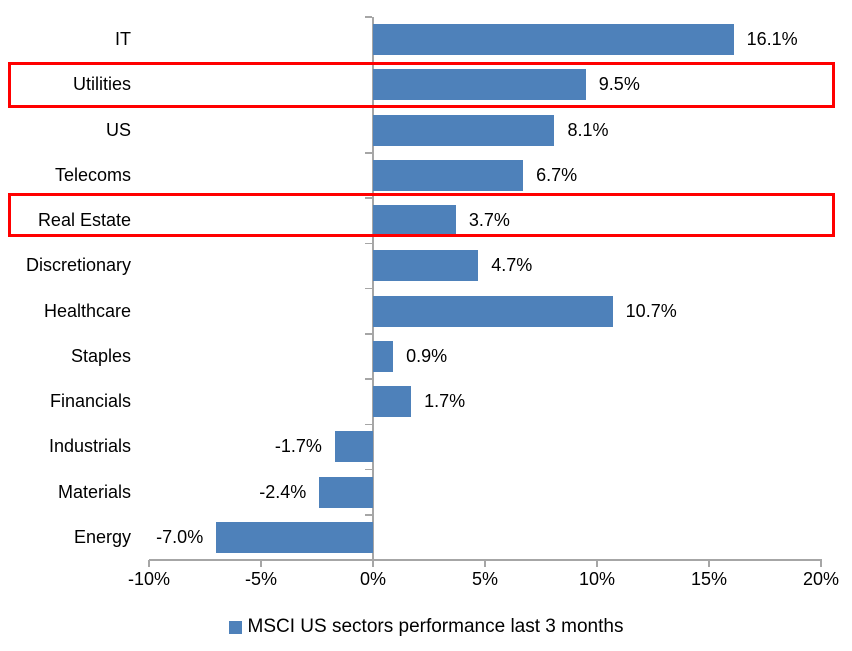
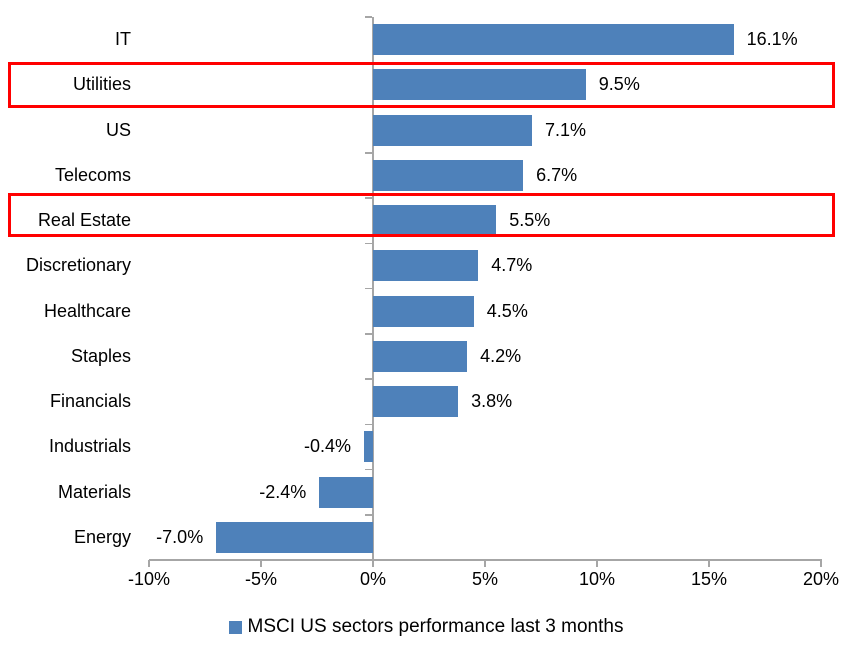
US: 8.1% -> 7.1%
Real Estate: 3.7% -> 5.5%
Healthcare: 10.7% -> 4.5%
Staples: 0.9% -> 4.2%
Financials: 1.7% -> 3.8%
Industrials: -1.7% -> -0.4%
